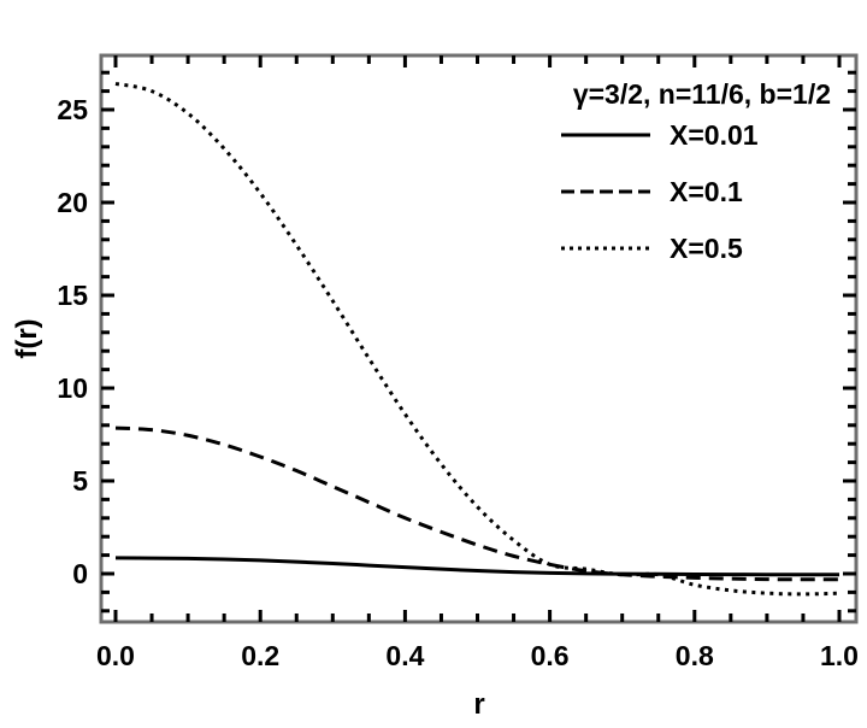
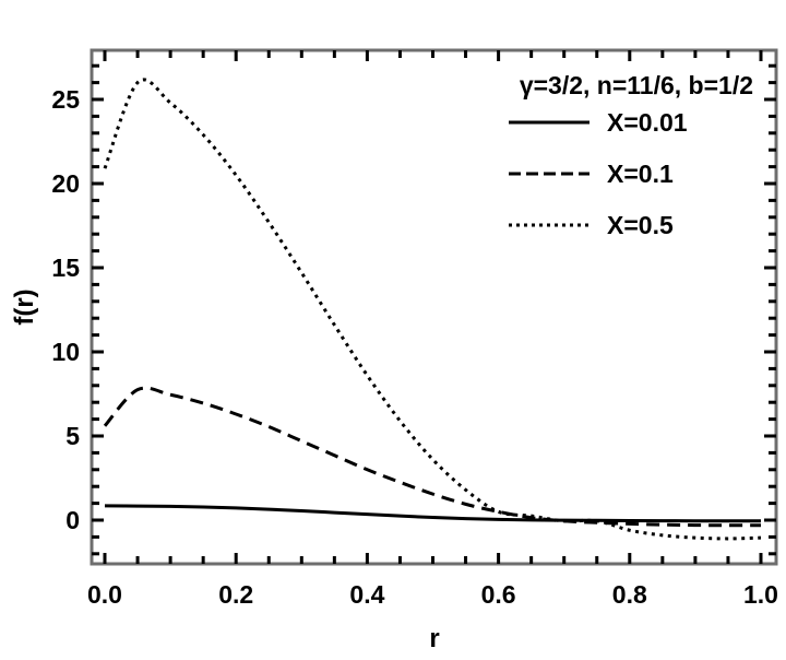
X=0.1/0.0: 7.8 -> 5.6
X=0.5/0.0: 26.4 -> 20.9
